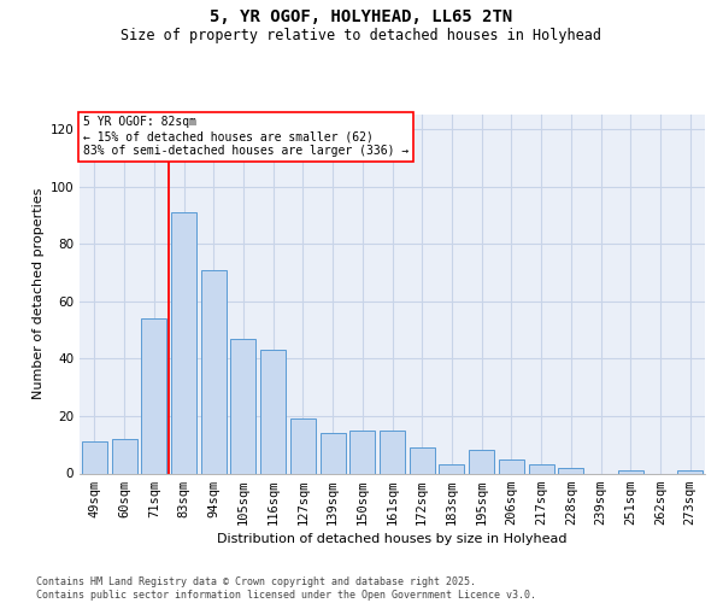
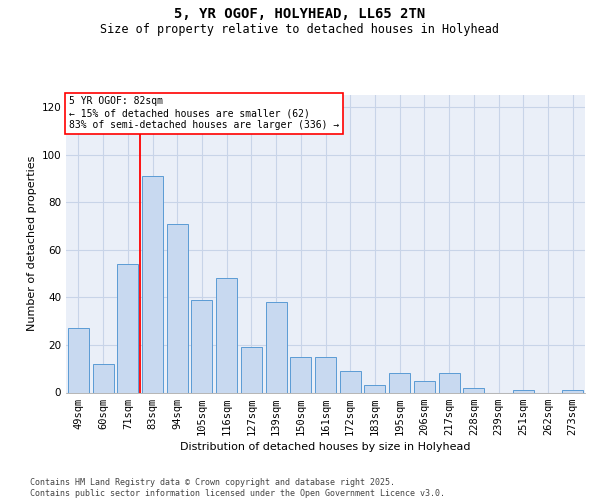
49sqm: 11 -> 27
105sqm: 47 -> 39
116sqm: 43 -> 48
139sqm: 14 -> 38
217sqm: 3 -> 8
